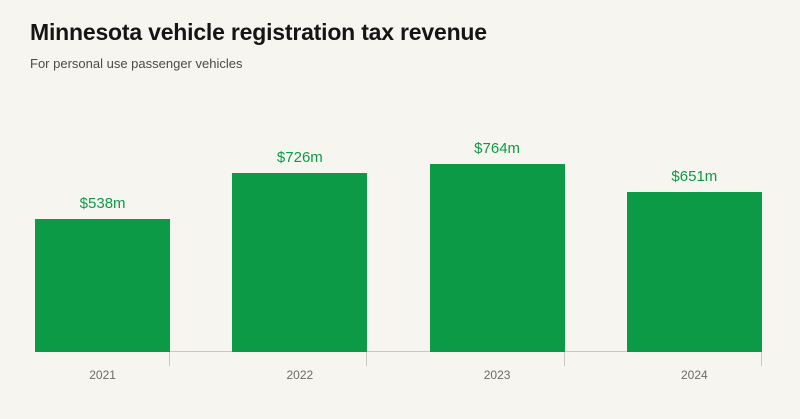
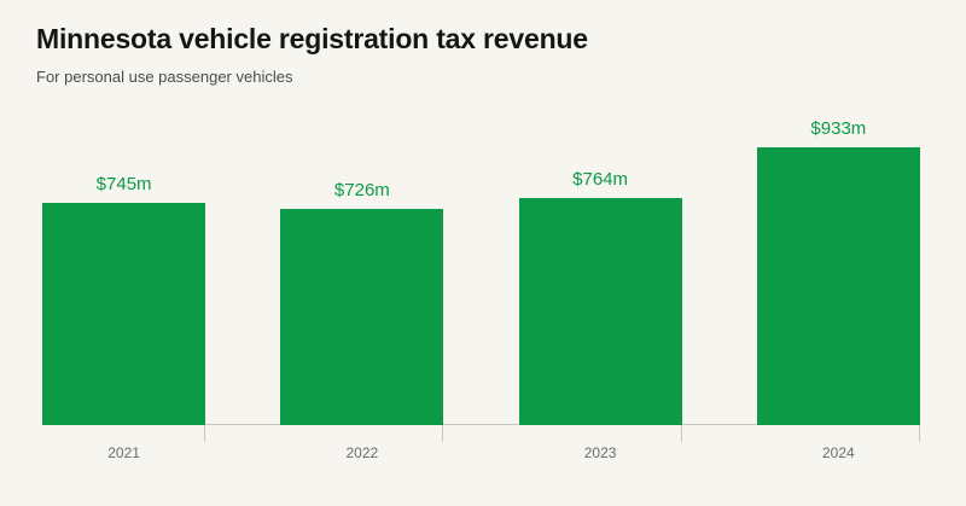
2021: $538m -> $745m
2024: $651m -> $933m
